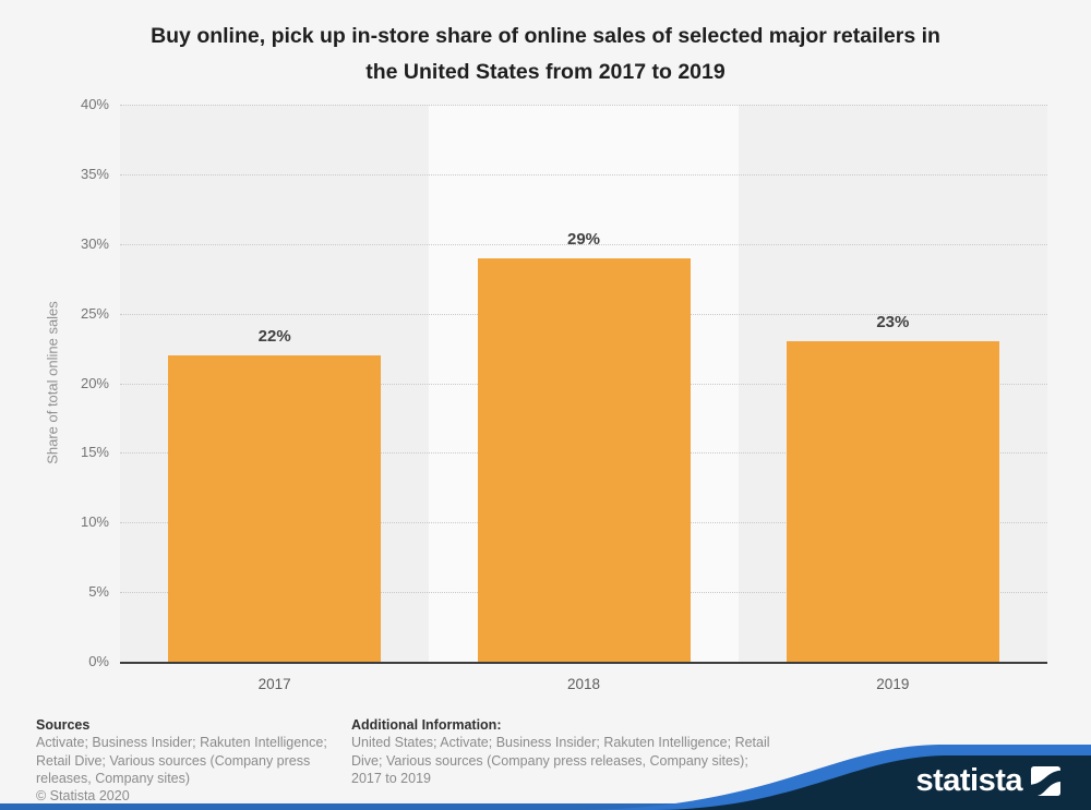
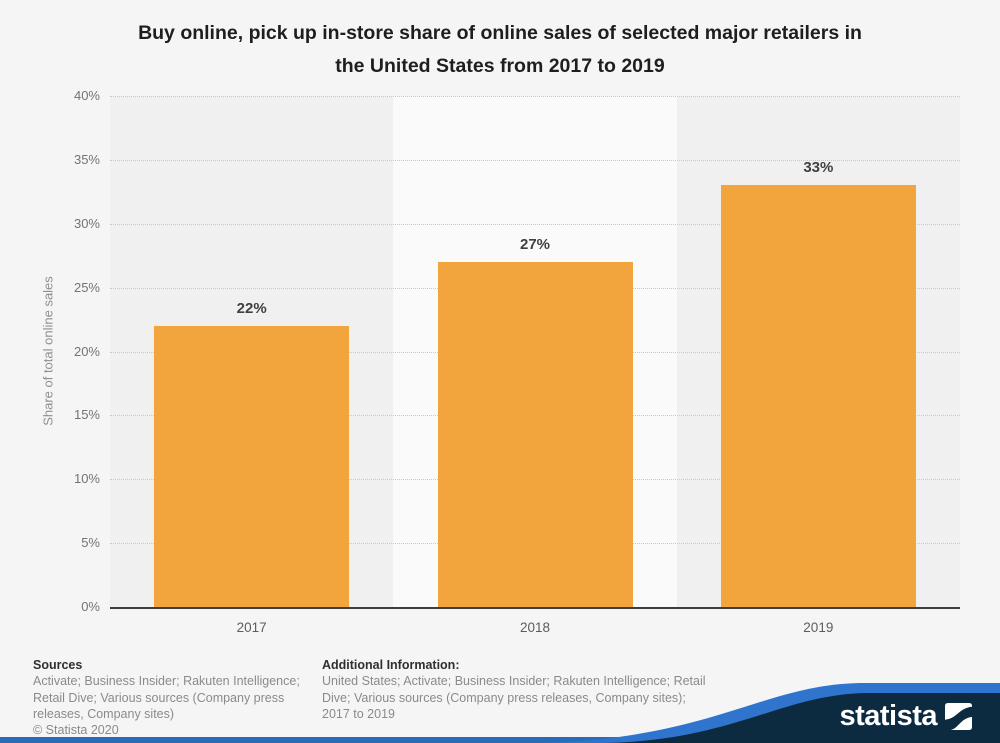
2018: 29% -> 27%
2019: 23% -> 33%
